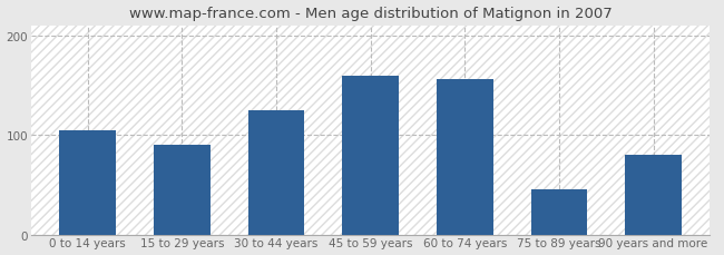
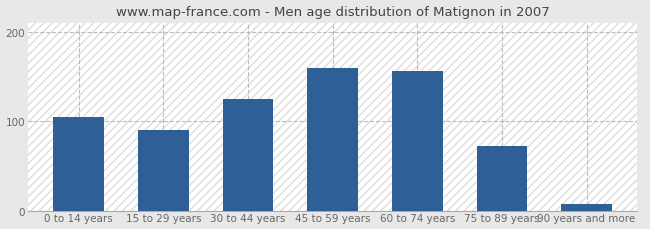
75 to 89 years: 46 -> 72
90 years and more: 80 -> 8
